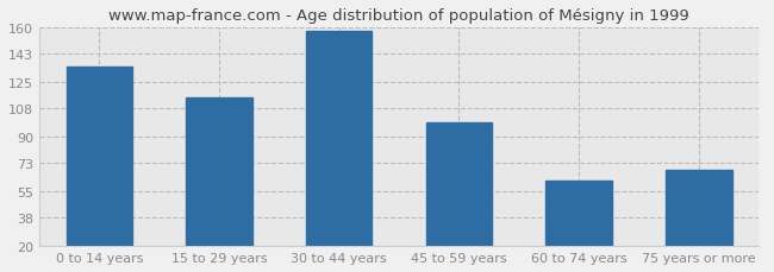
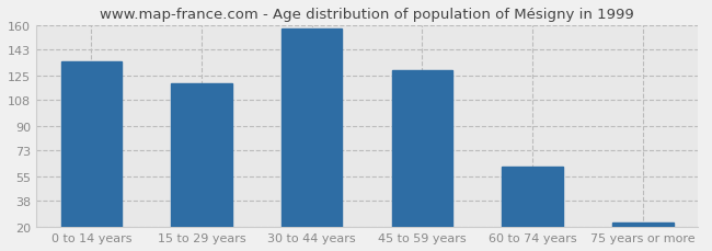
15 to 29 years: 115 -> 120
45 to 59 years: 99 -> 129
75 years or more: 69 -> 23
